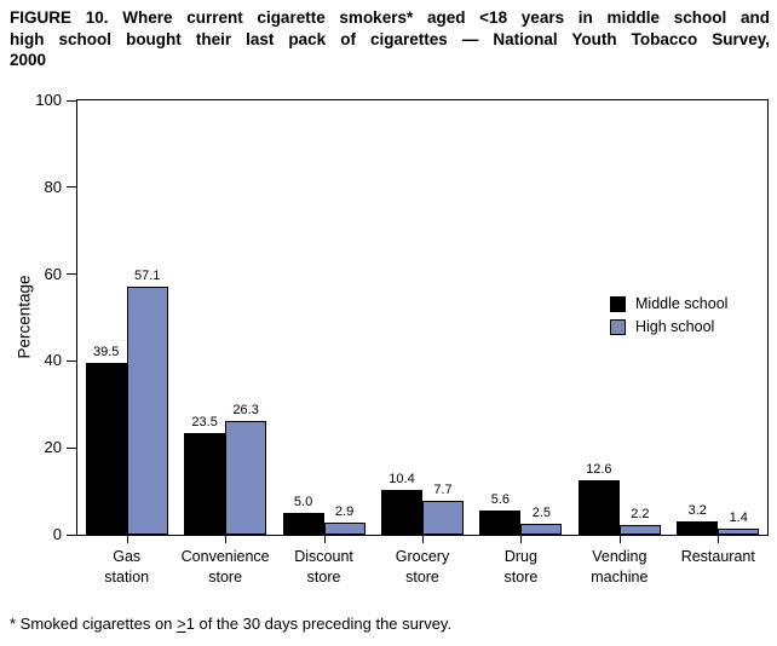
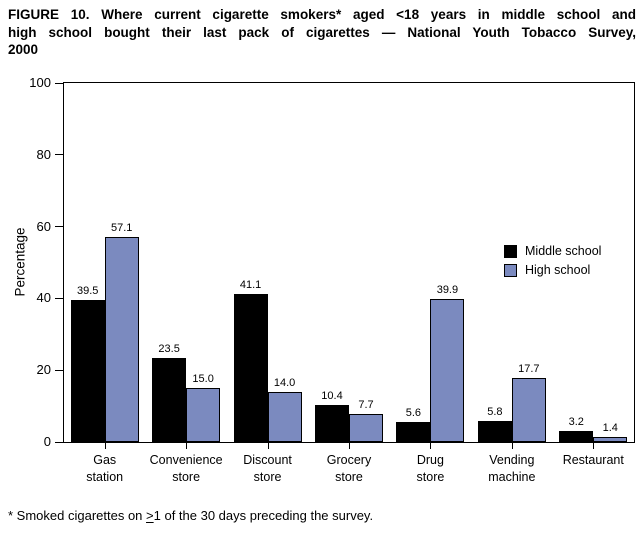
High school/Convenience store: 26.3 -> 15.0
Middle school/Discount store: 5.0 -> 41.1
High school/Discount store: 2.9 -> 14.0
High school/Drug store: 2.5 -> 39.9
Middle school/Vending machine: 12.6 -> 5.8
High school/Vending machine: 2.2 -> 17.7
